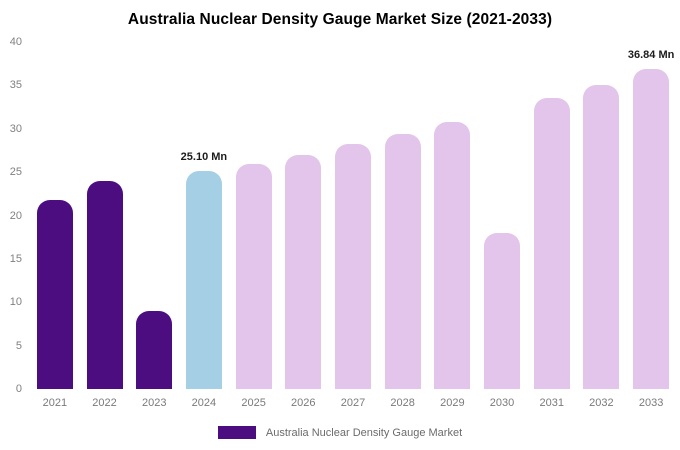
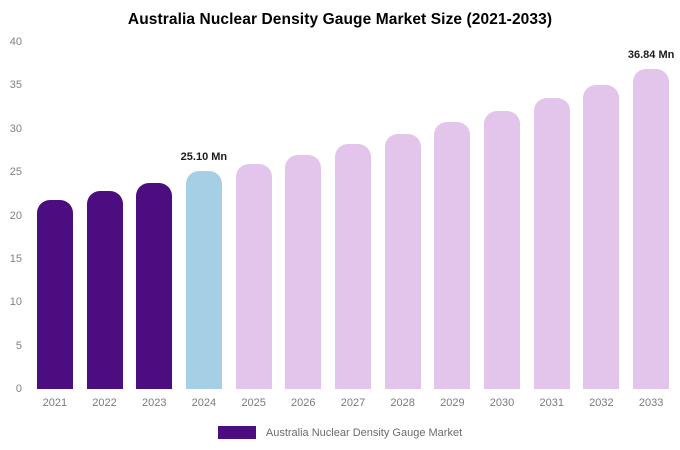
2022: 24 -> 23
2023: 9 -> 24
2030: 18 -> 32
